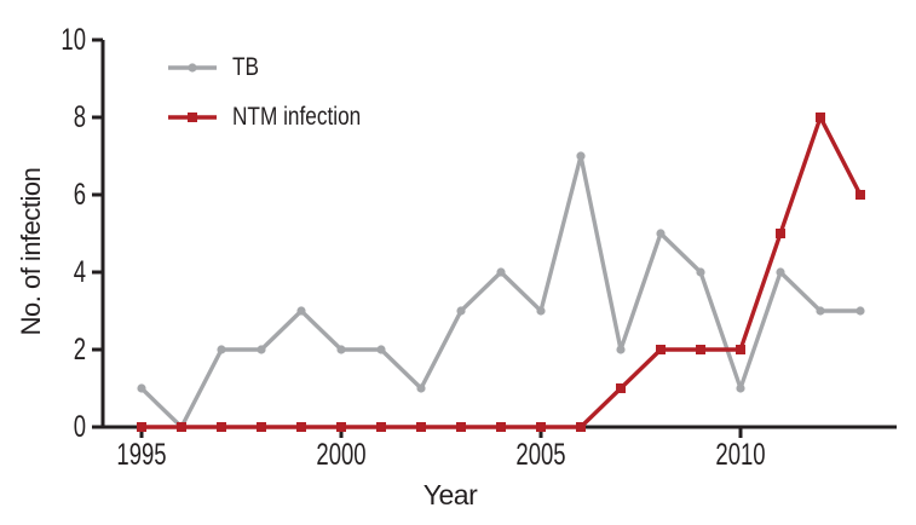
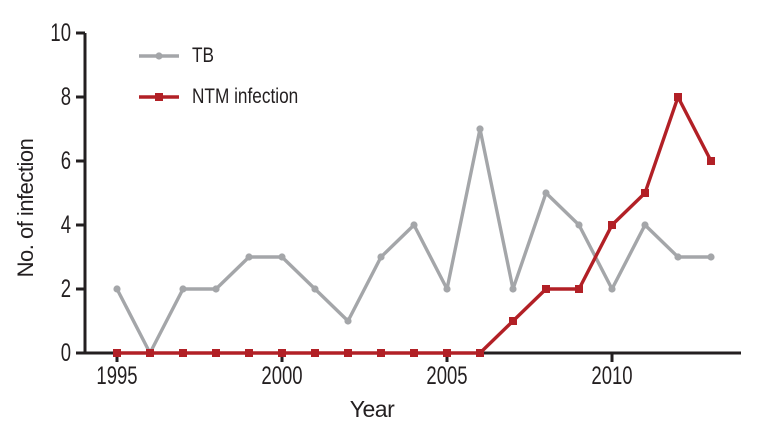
TB/1995: 1 -> 2
TB/2000: 2 -> 3
TB/2005: 3 -> 2
TB/2010: 1 -> 2
NTM infection/2010: 2 -> 4
